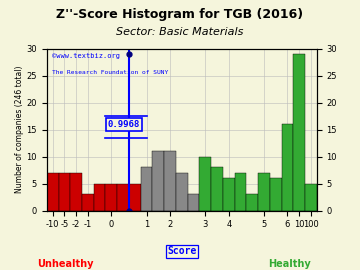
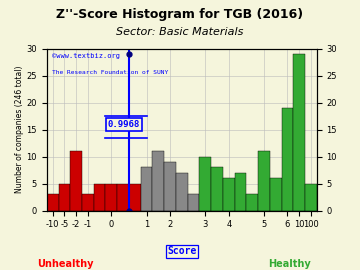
-10: 7 -> 3
-5: 7 -> 5
-2: 7 -> 11
2: 11 -> 9
5: 7 -> 11
6: 16 -> 19
